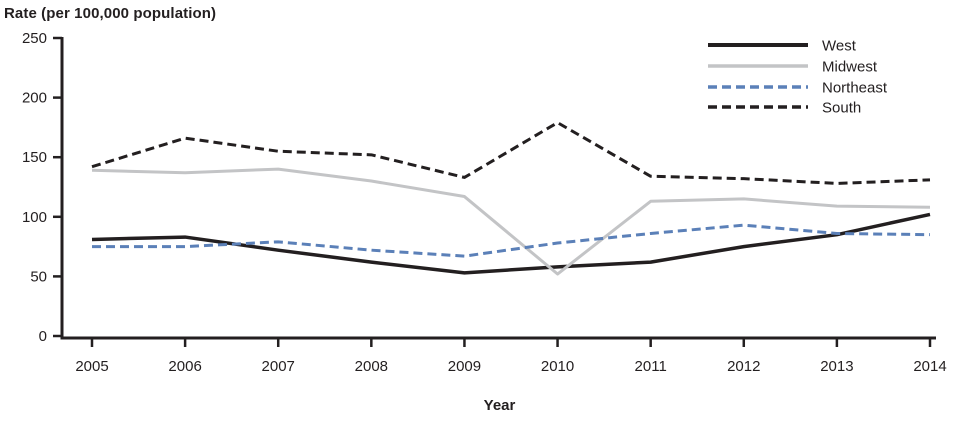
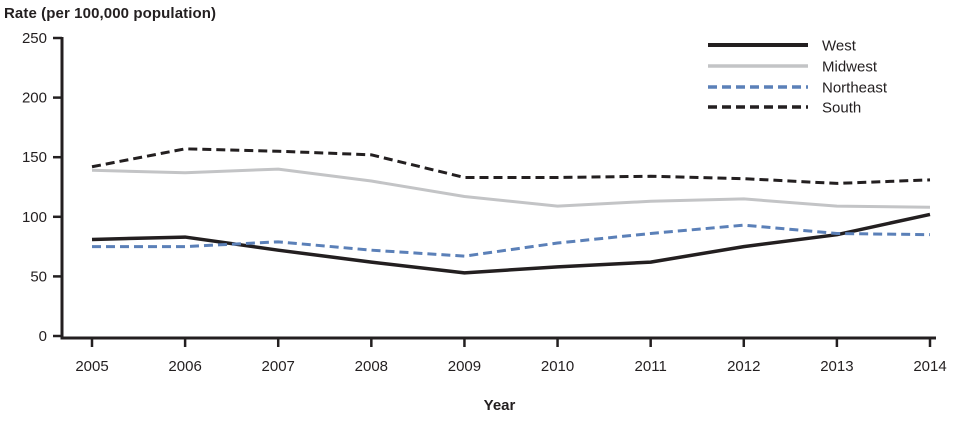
South/2006: 166 -> 157
Midwest/2010: 52 -> 109
South/2010: 179 -> 133
